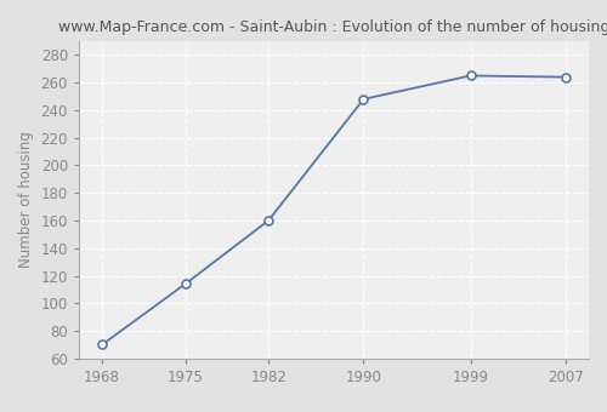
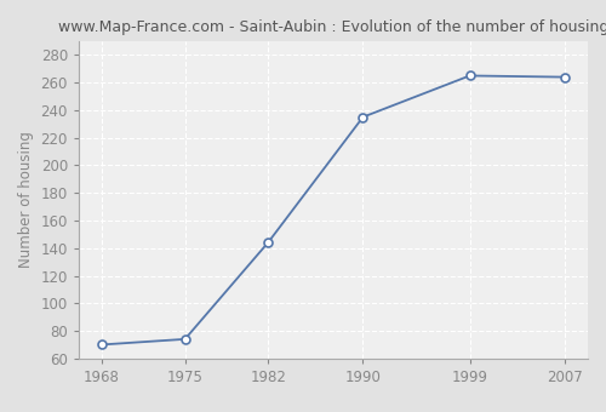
1975: 114 -> 74
1982: 160 -> 144
1990: 248 -> 235
